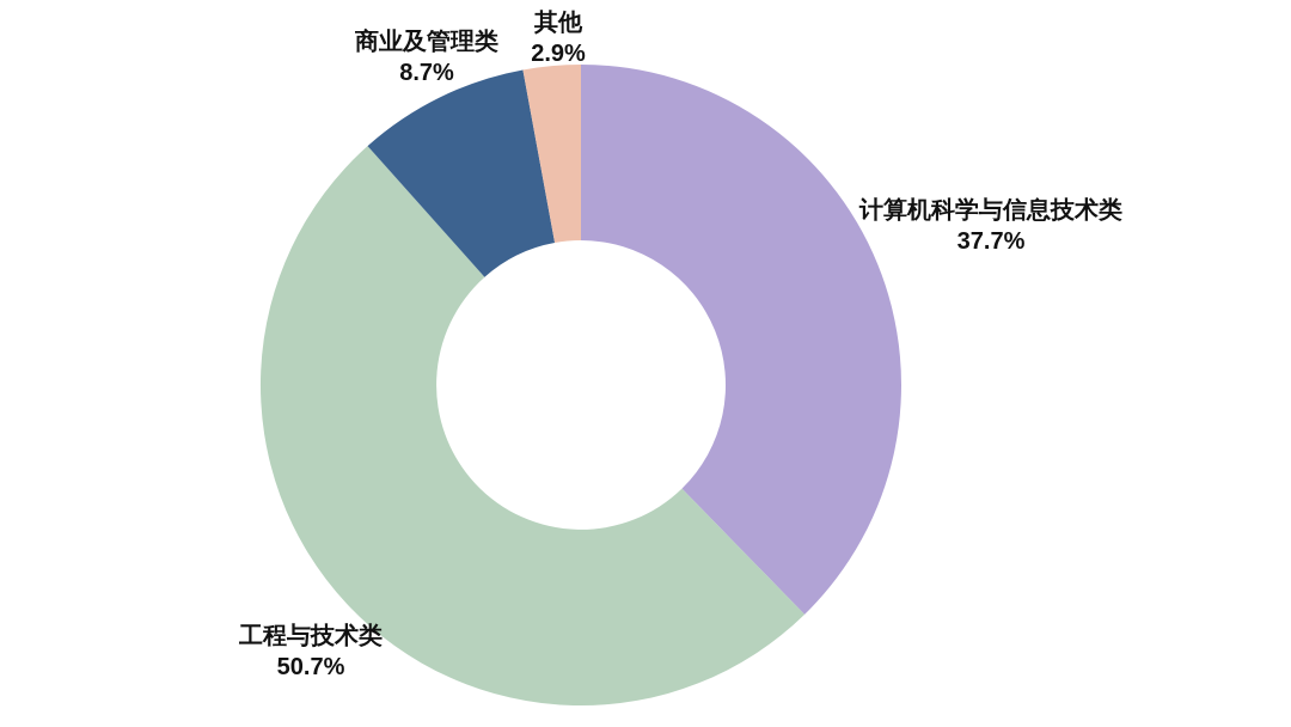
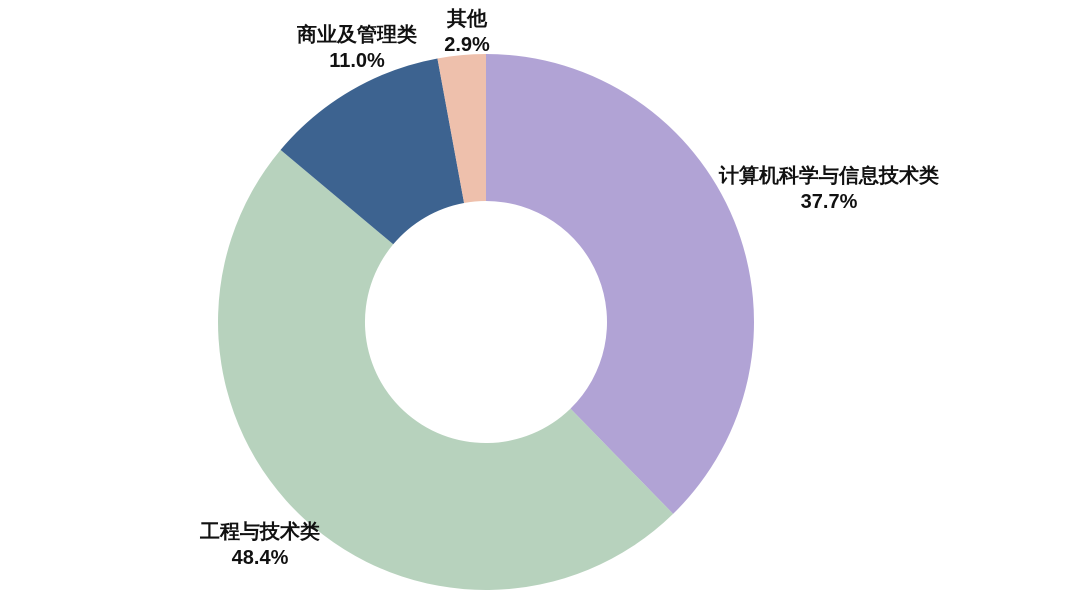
工程与技术类: 50.7% -> 48.4%
商业及管理类: 8.7% -> 11.0%
